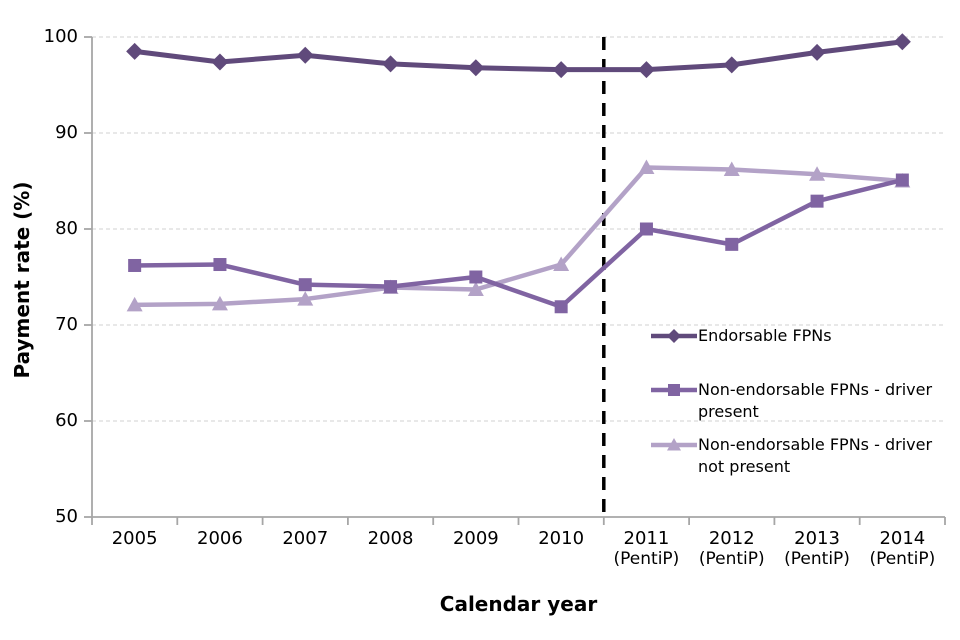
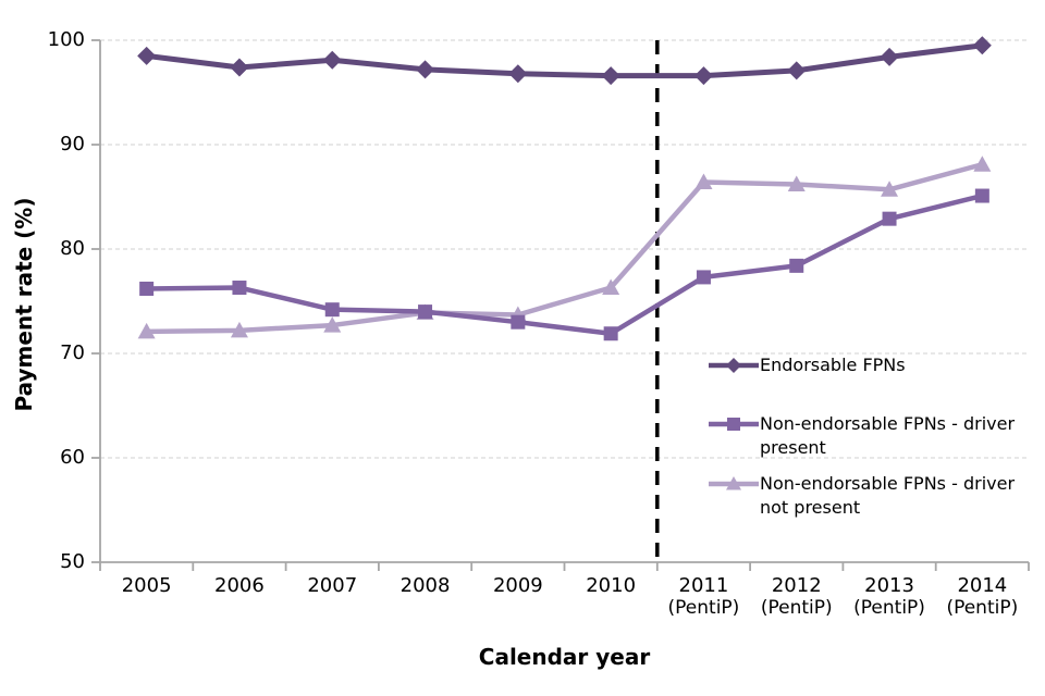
Non-endorsable FPNs - driver present/2009: 75 -> 73
Non-endorsable FPNs - driver present/2011: 80 -> 77
Non-endorsable FPNs - driver not present/2014: 85 -> 88
